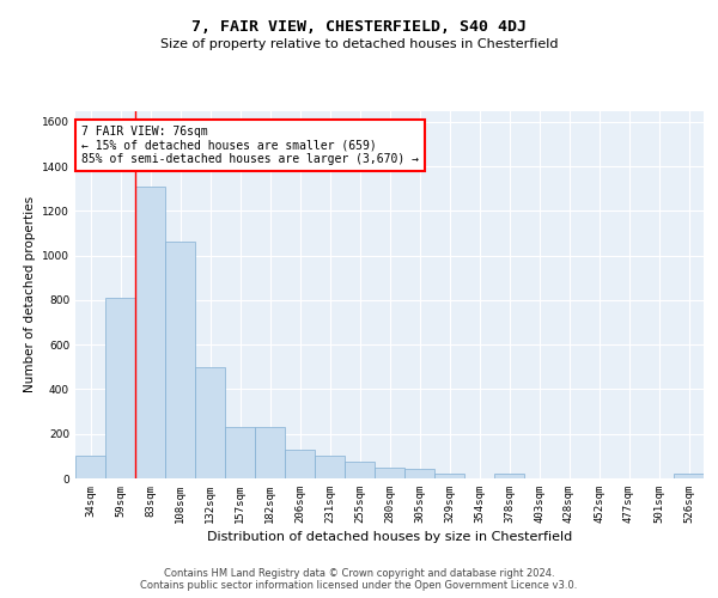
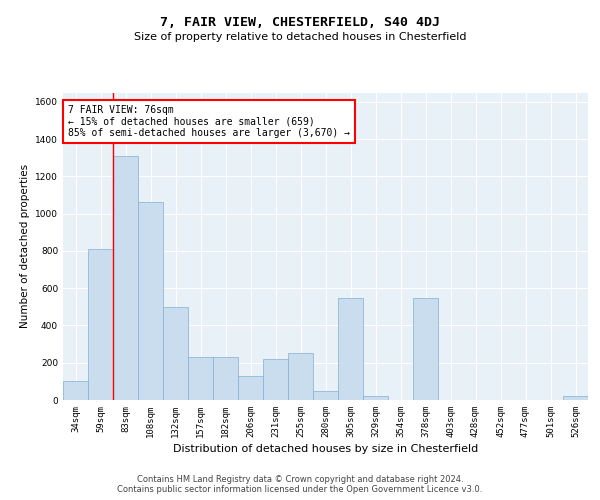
231sqm: 100 -> 220
255sqm: 80 -> 250
305sqm: 40 -> 550
378sqm: 20 -> 550
